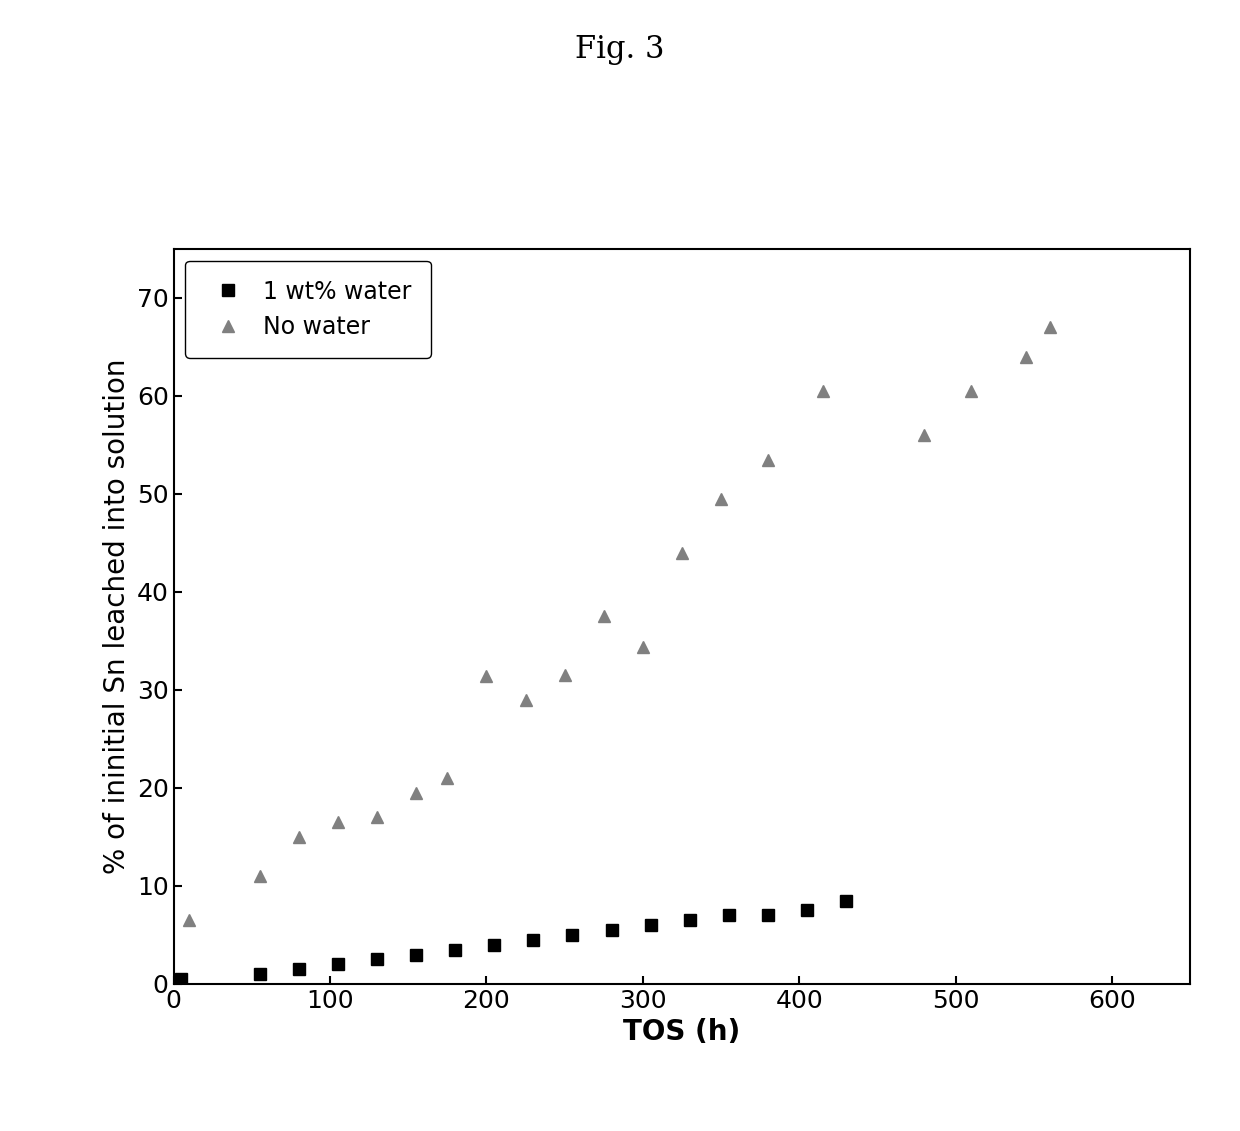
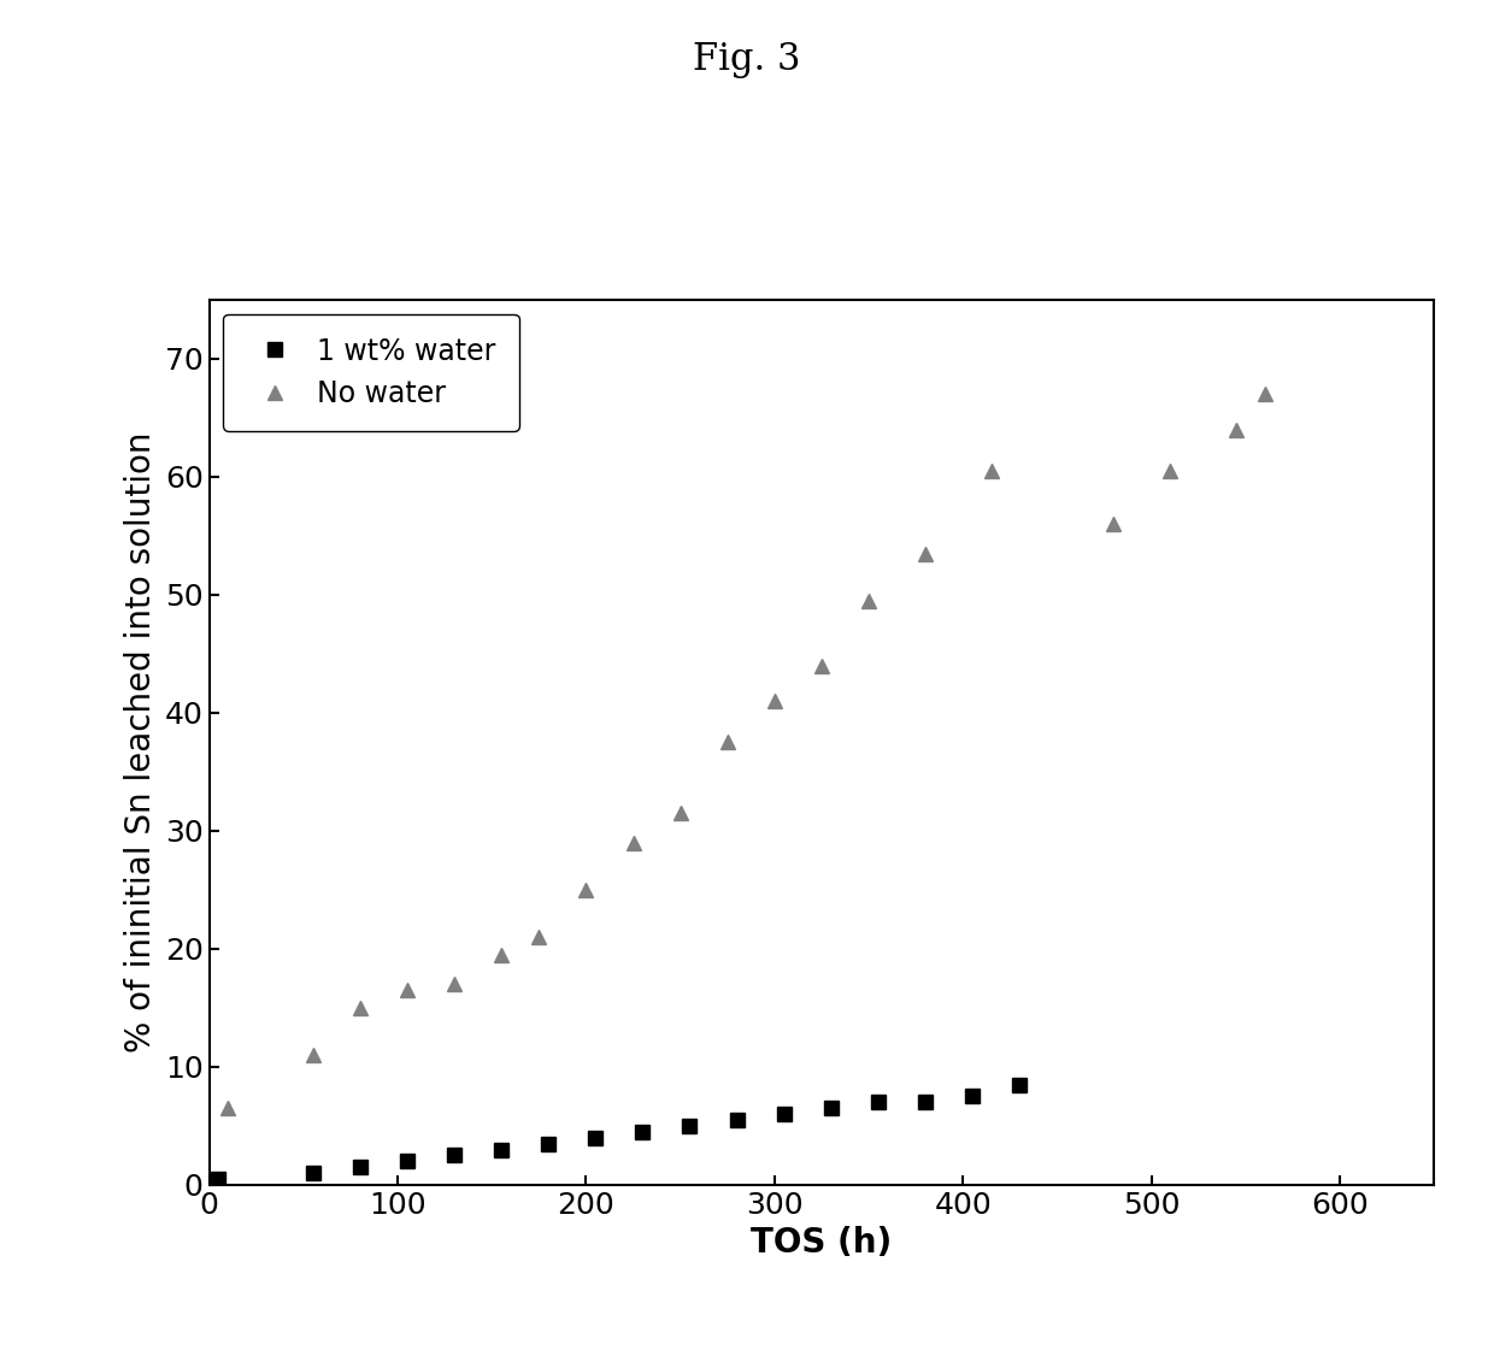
No water/200: 31.4 -> 25.0
No water/300: 34.4 -> 41.0
